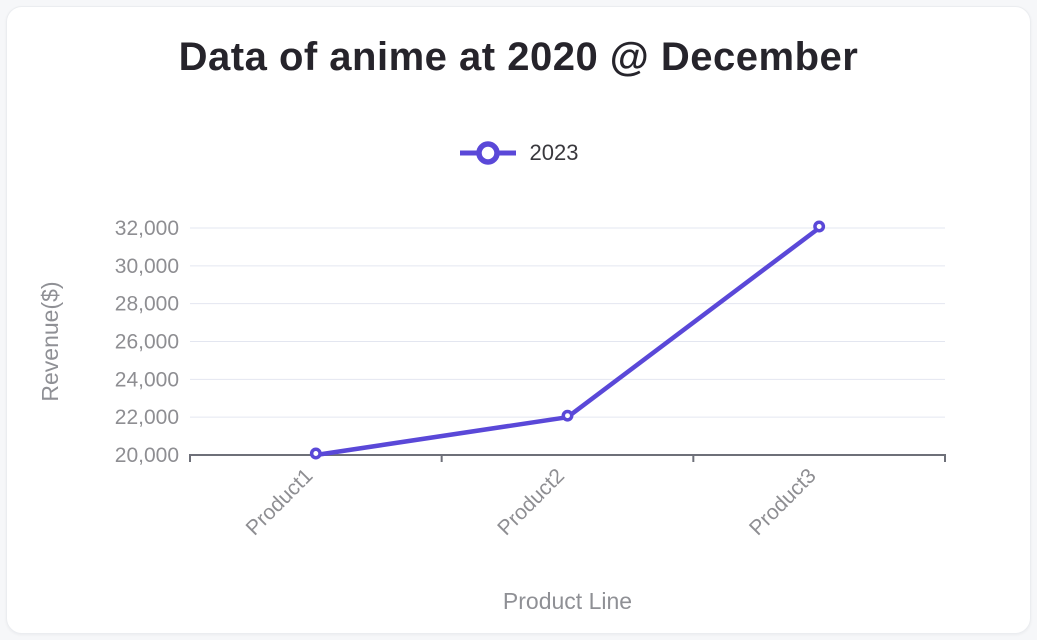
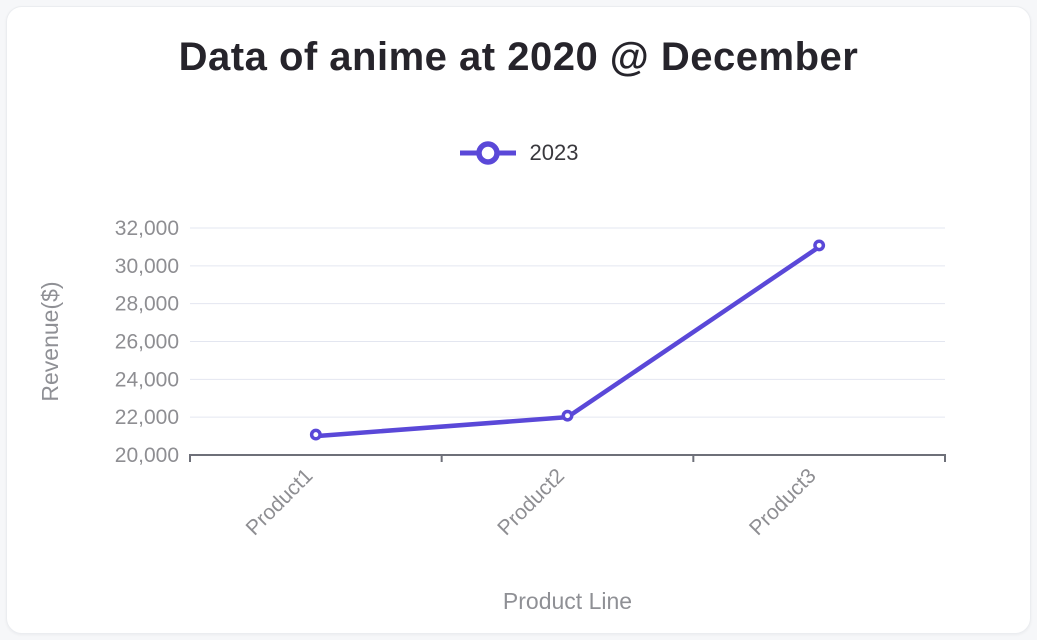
Product1: 20000 -> 21000
Product3: 32000 -> 31000
